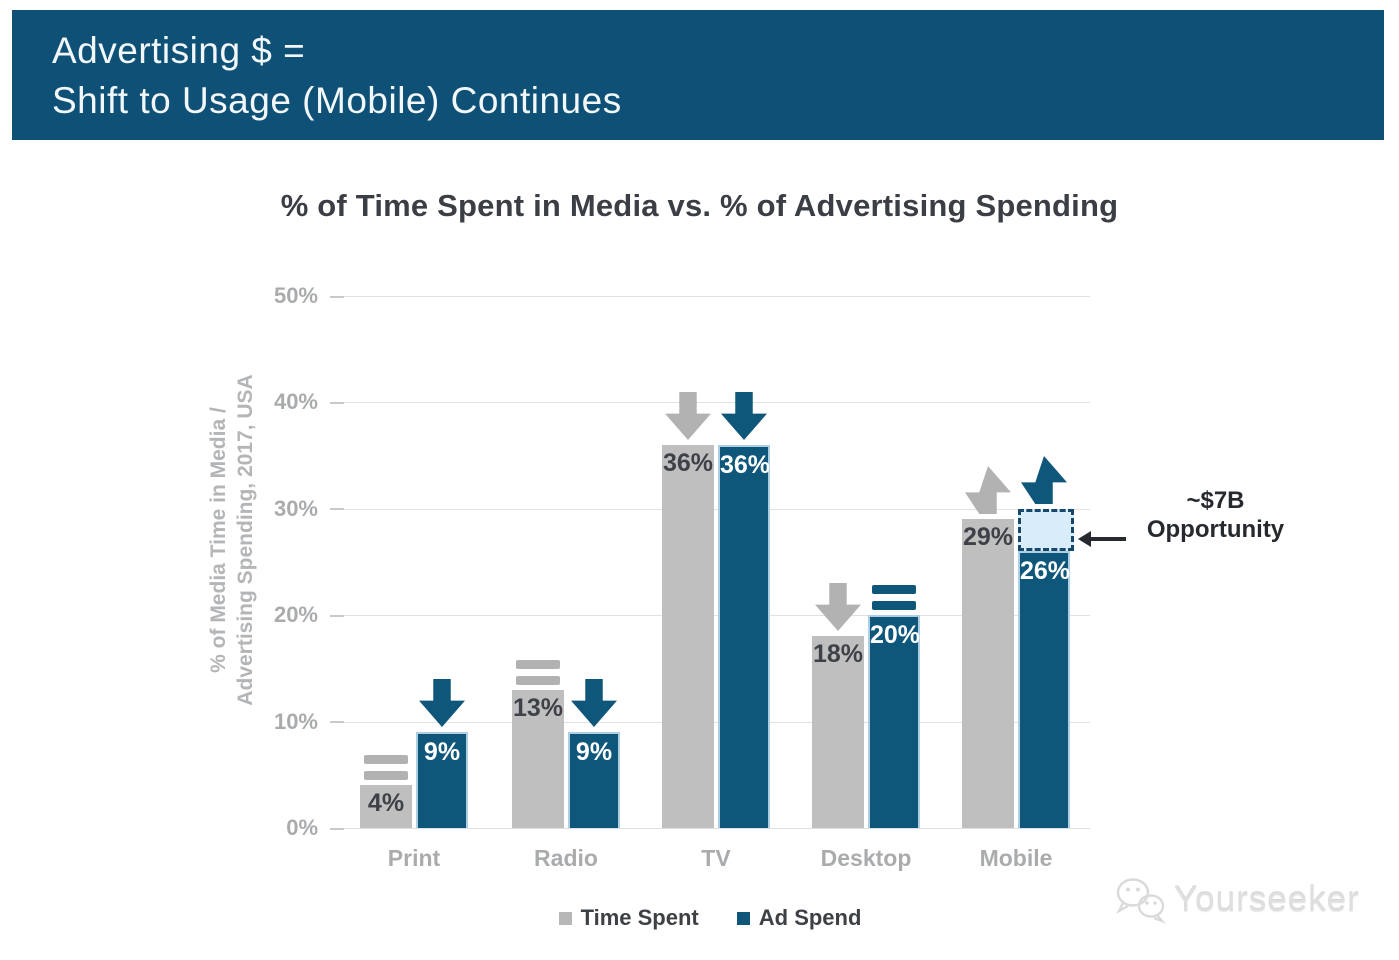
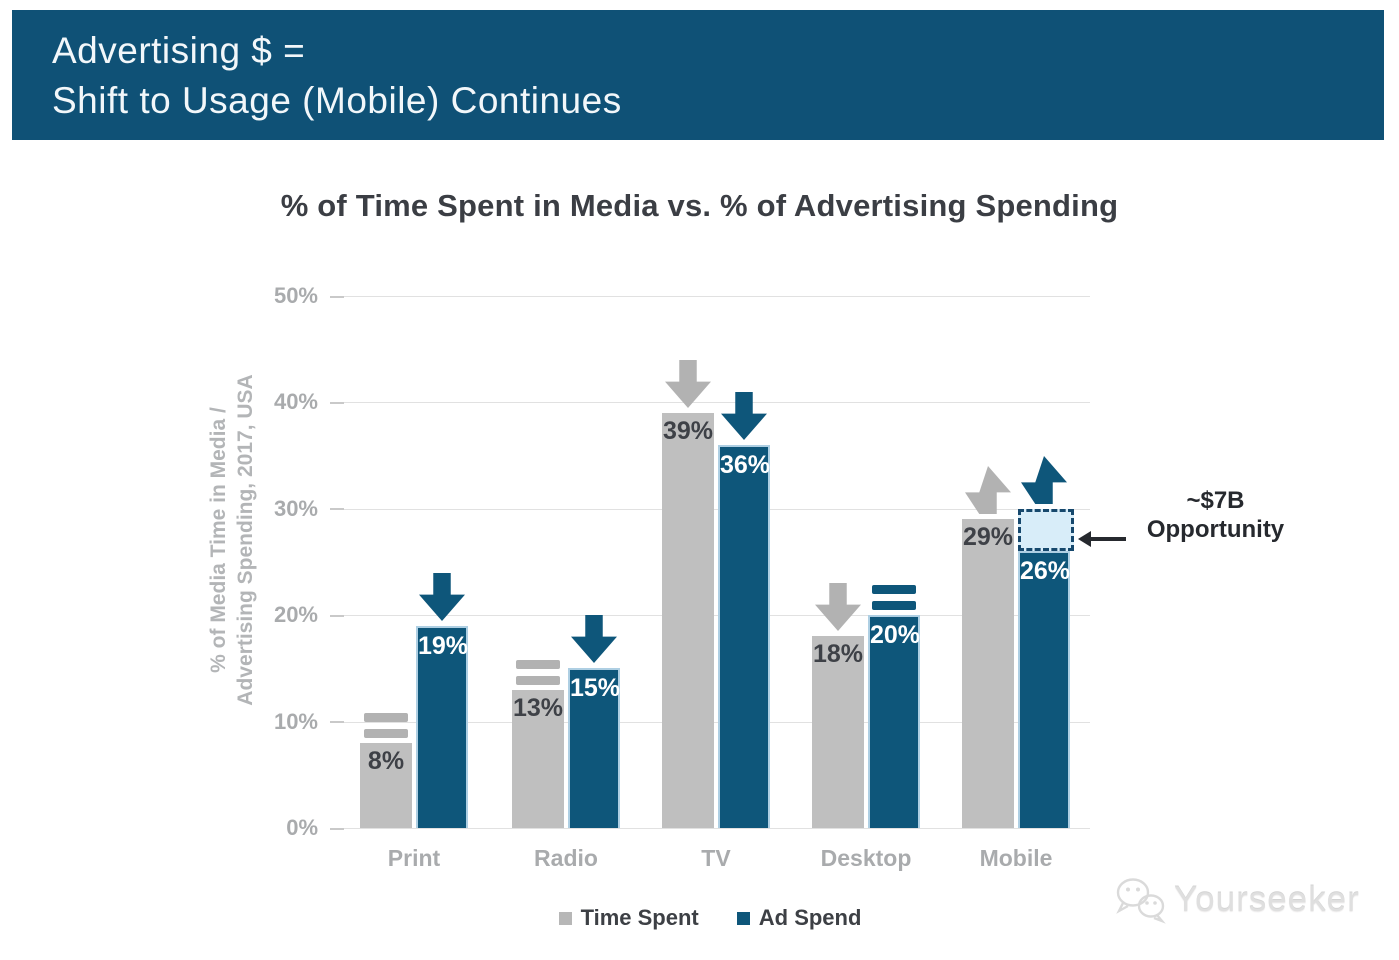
Time Spent/Print: 4% -> 8%
Ad Spend/Print: 9% -> 19%
Ad Spend/Radio: 9% -> 15%
Time Spent/TV: 36% -> 39%
